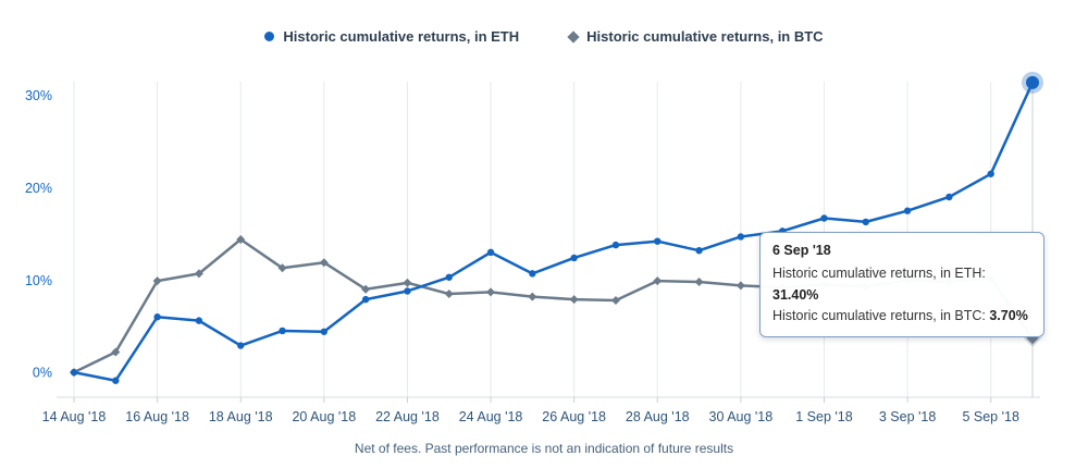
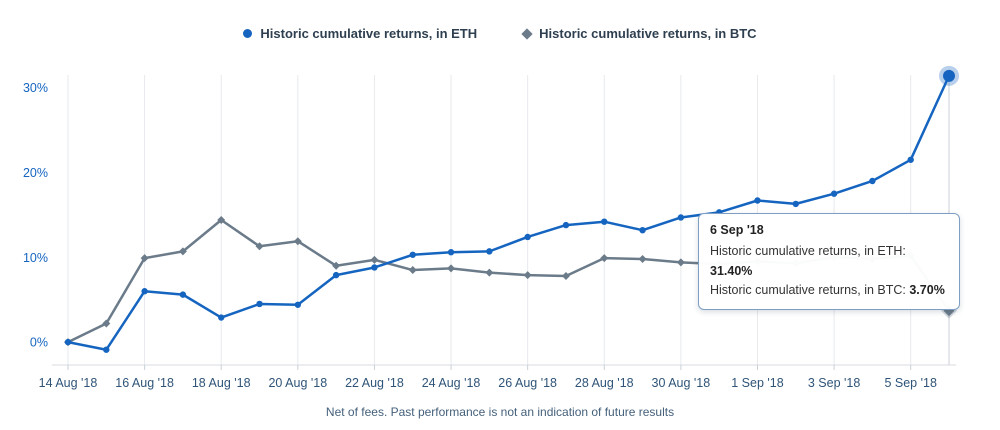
Historic cumulative returns, in ETH/24 Aug '18: 13% -> 11%
